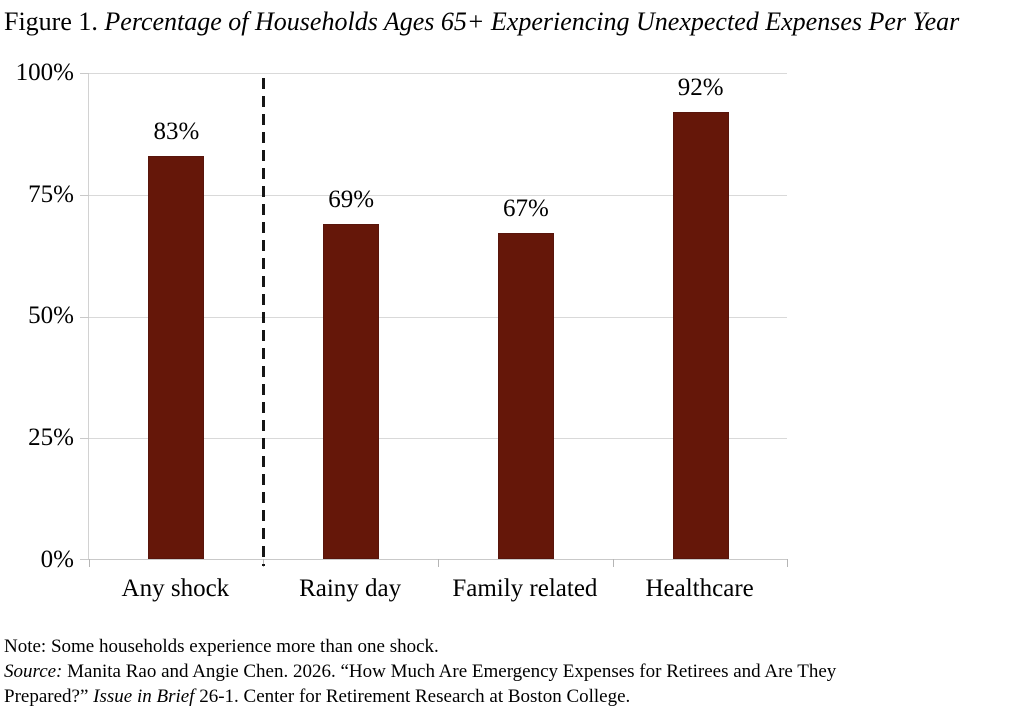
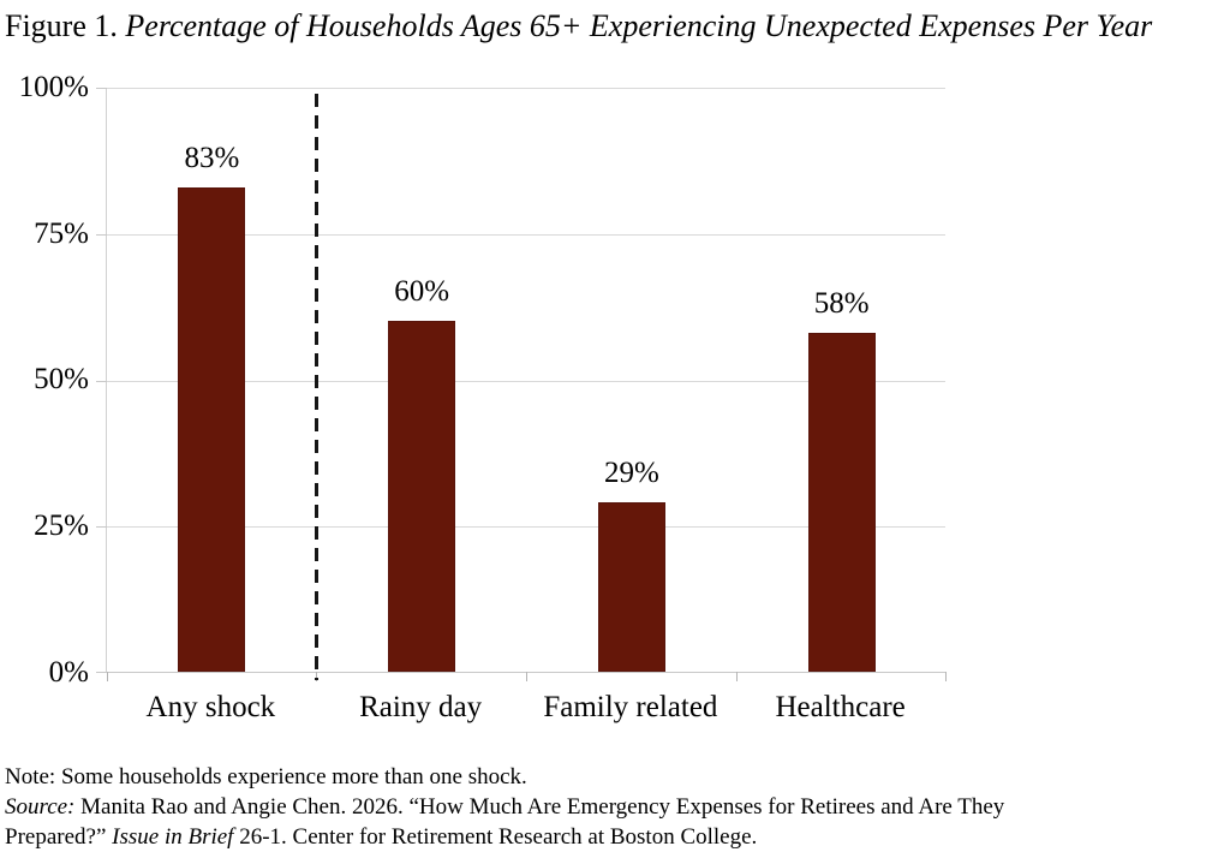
Rainy day: 69% -> 60%
Family related: 67% -> 29%
Healthcare: 92% -> 58%
